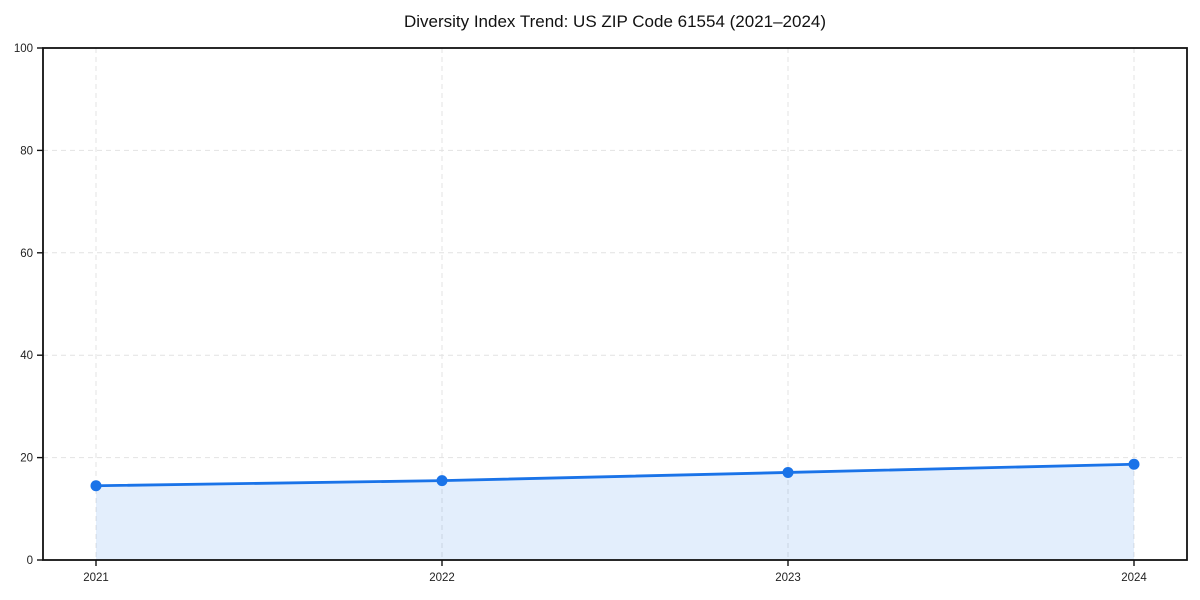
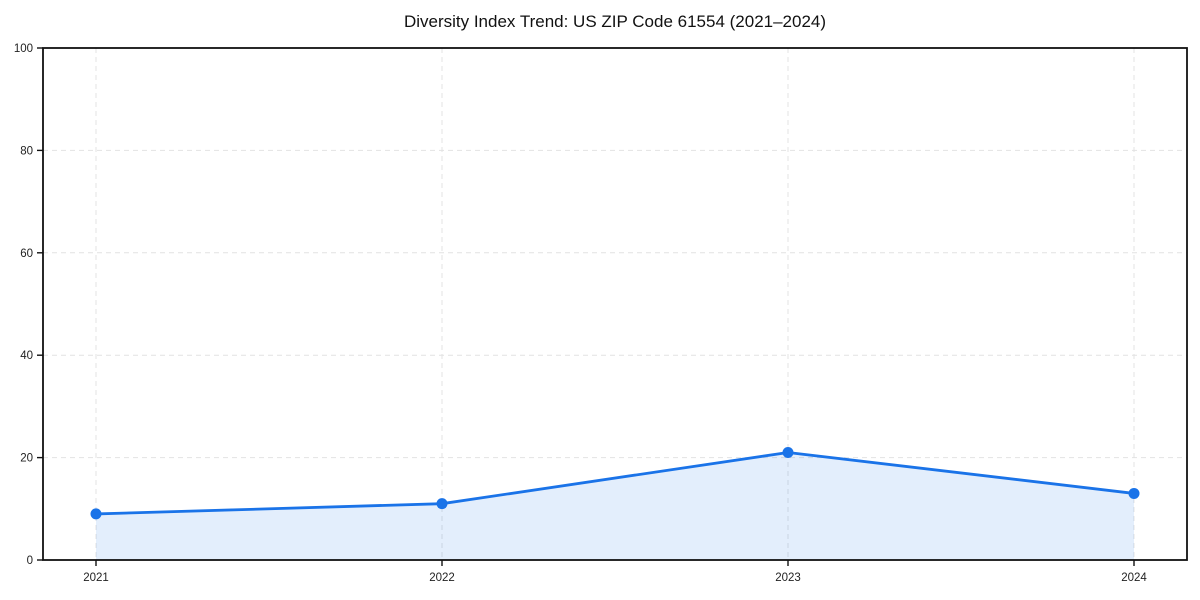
2021: 14 -> 9
2022: 16 -> 11
2023: 17 -> 21
2024: 19 -> 13
